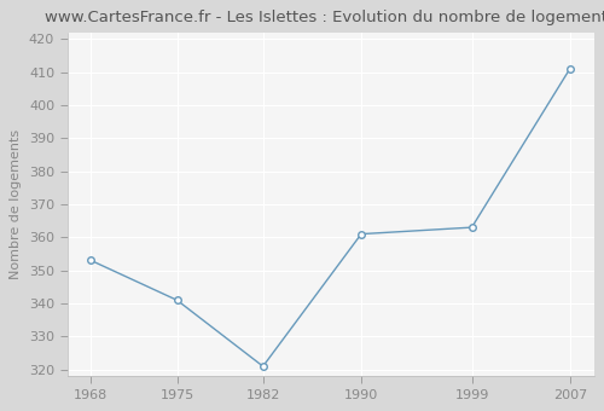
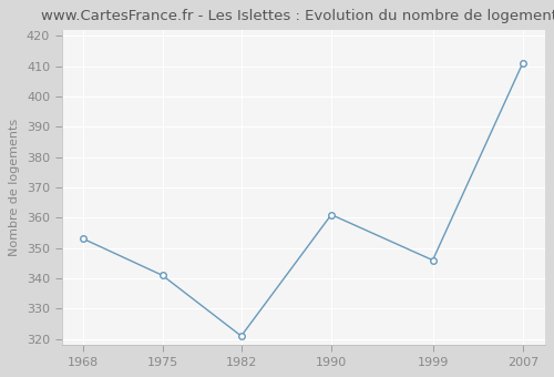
1999: 363 -> 346
